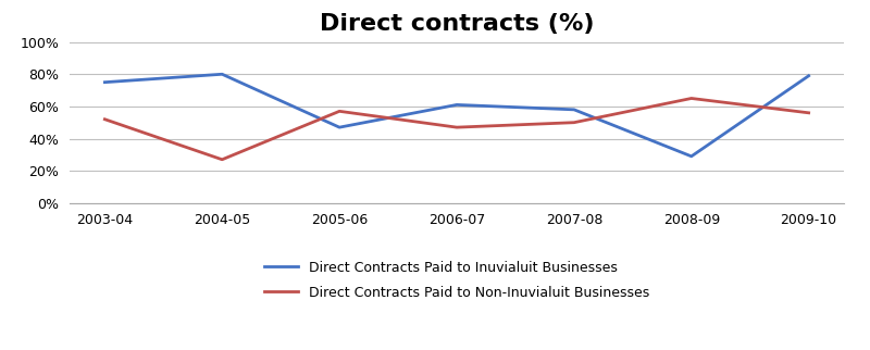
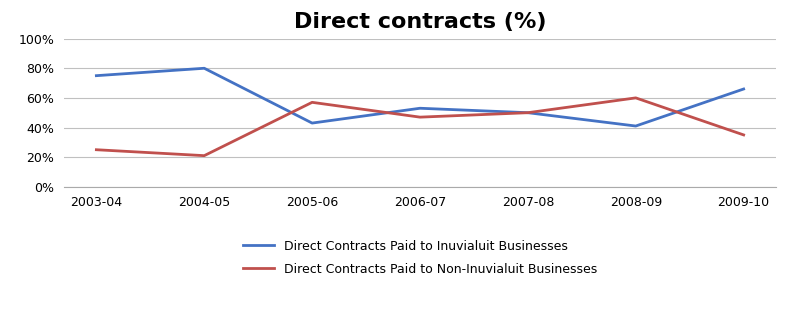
Direct Contracts Paid to Non-Inuvialuit Businesses/2003-04: 52% -> 25%
Direct Contracts Paid to Non-Inuvialuit Businesses/2004-05: 27% -> 21%
Direct Contracts Paid to Inuvialuit Businesses/2005-06: 47% -> 43%
Direct Contracts Paid to Inuvialuit Businesses/2006-07: 61% -> 53%
Direct Contracts Paid to Inuvialuit Businesses/2007-08: 58% -> 50%
Direct Contracts Paid to Inuvialuit Businesses/2008-09: 29% -> 41%
Direct Contracts Paid to Non-Inuvialuit Businesses/2008-09: 65% -> 60%
Direct Contracts Paid to Inuvialuit Businesses/2009-10: 79% -> 66%
Direct Contracts Paid to Non-Inuvialuit Businesses/2009-10: 56% -> 35%
